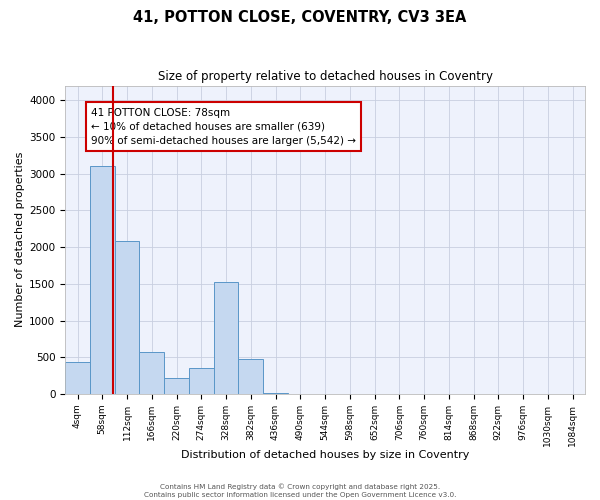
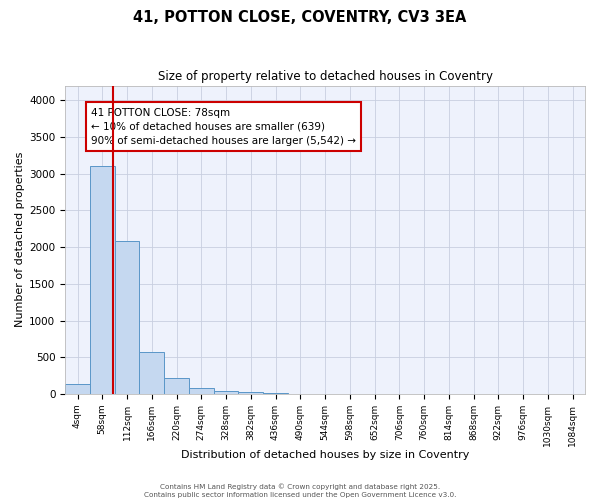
4sqm: 440 -> 140
274sqm: 360 -> 80
328sqm: 1520 -> 40
382sqm: 480 -> 20
